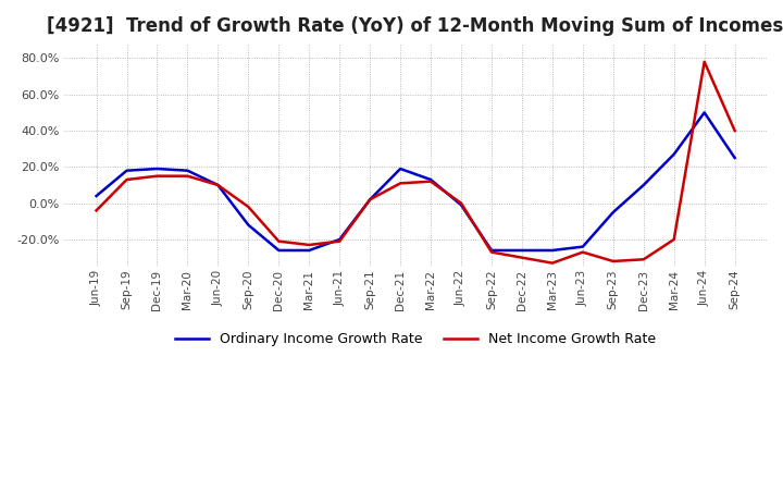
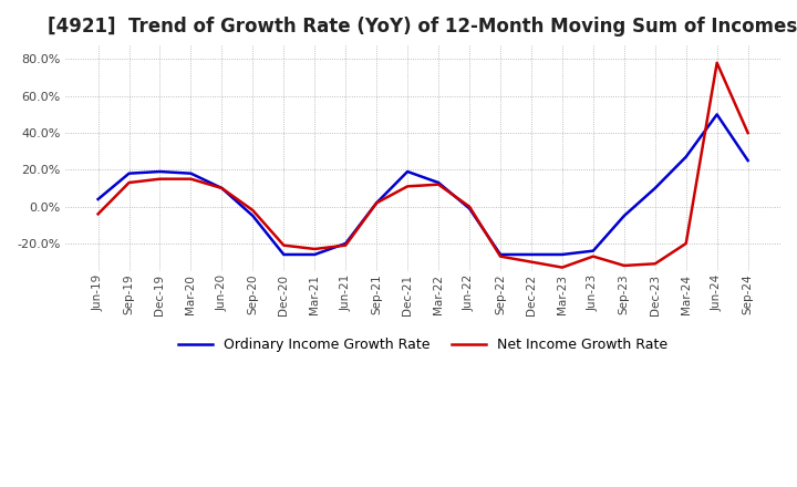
Ordinary Income Growth Rate/Sep-20: -12% -> -5%
